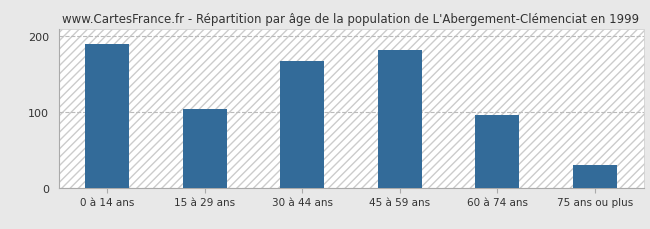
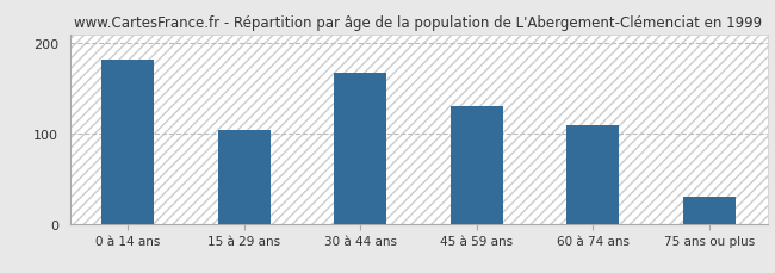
0 à 14 ans: 190 -> 182
45 à 59 ans: 182 -> 130
60 à 74 ans: 96 -> 109
